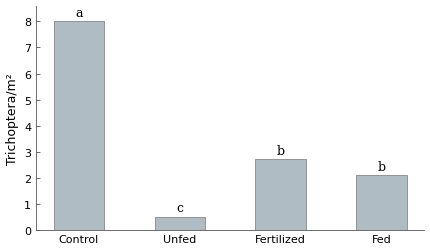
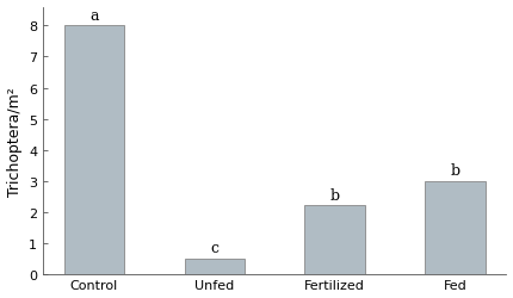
Fertilized: 2.7 -> 2.2
Fed: 2.1 -> 3.0
